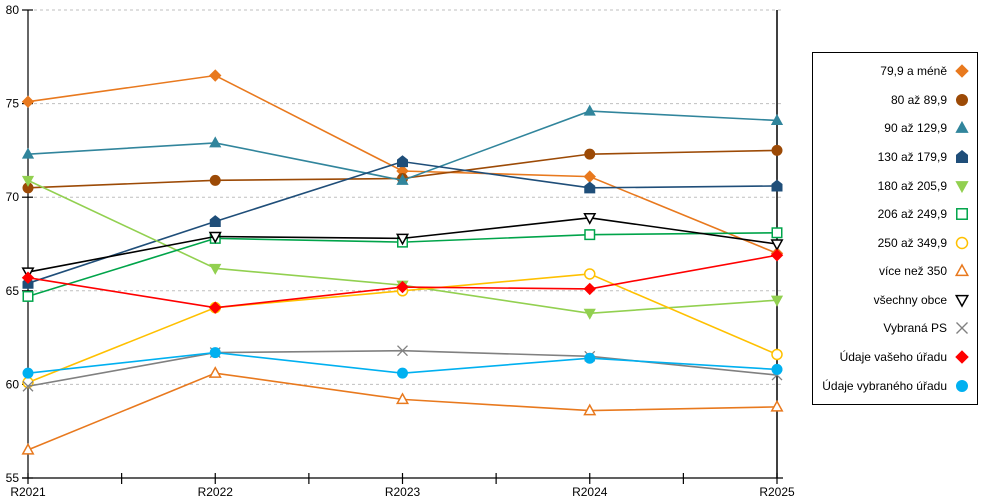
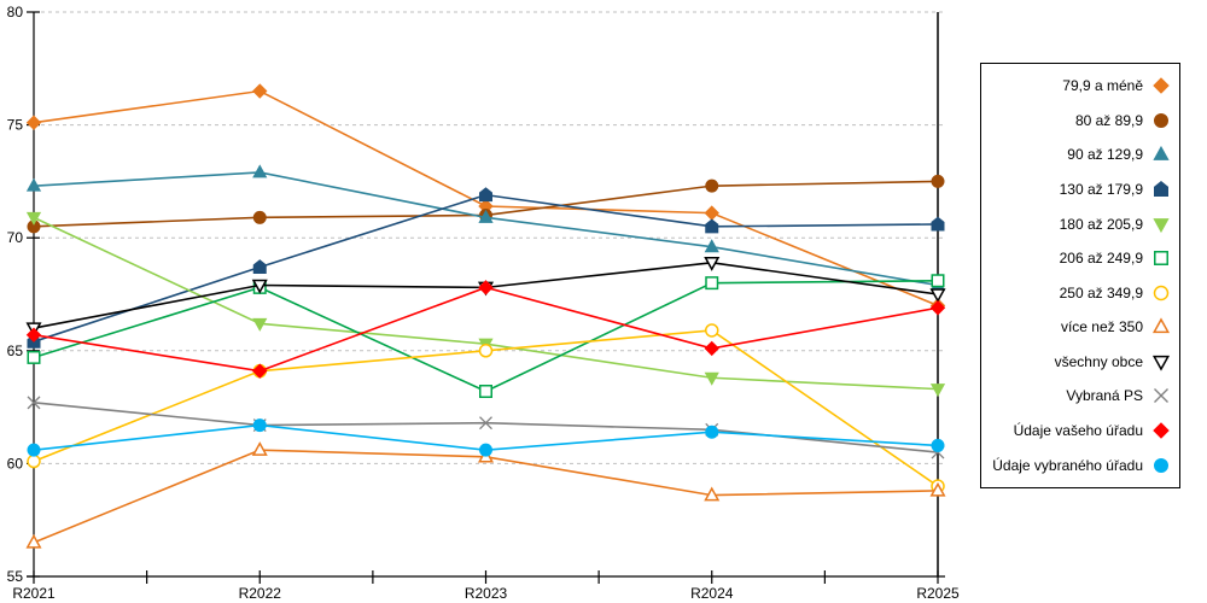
Vybraná PS/R2021: 59.9 -> 62.7
206 až 249,9/R2023: 67.6 -> 63.2
více než 350/R2023: 59.2 -> 60.3
Údaje vašeho úřadu/R2023: 65.2 -> 67.8
90 až 129,9/R2024: 74.6 -> 69.6
90 až 129,9/R2025: 74.1 -> 67.9
180 až 205,9/R2025: 64.5 -> 63.3
250 až 349,9/R2025: 61.6 -> 59.0
